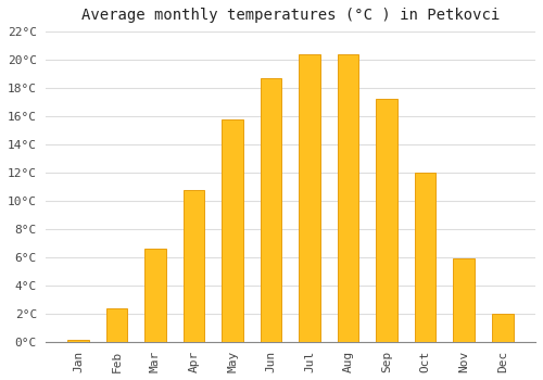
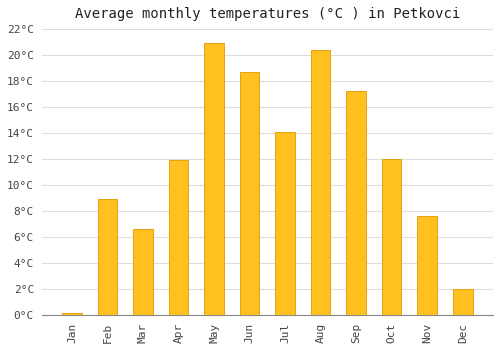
Feb: 2.4°C -> 8.9°C
Apr: 10.8°C -> 11.9°C
May: 15.8°C -> 20.9°C
Jul: 20.4°C -> 14.1°C
Nov: 5.9°C -> 7.6°C
